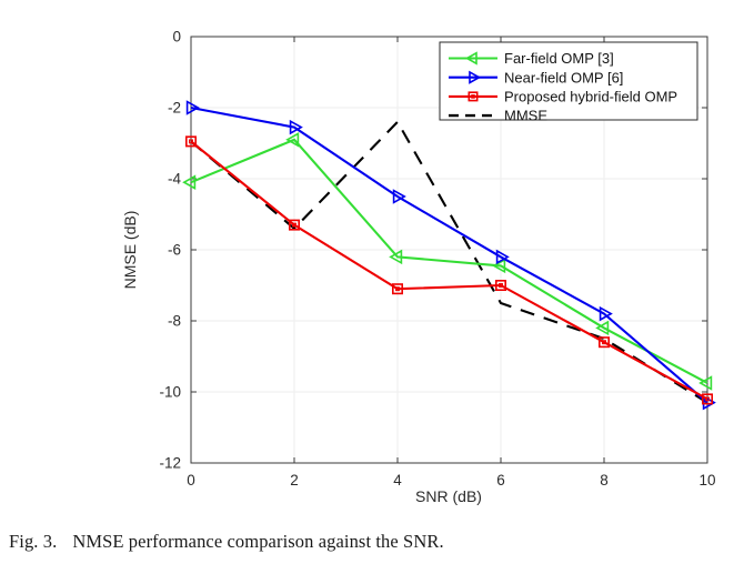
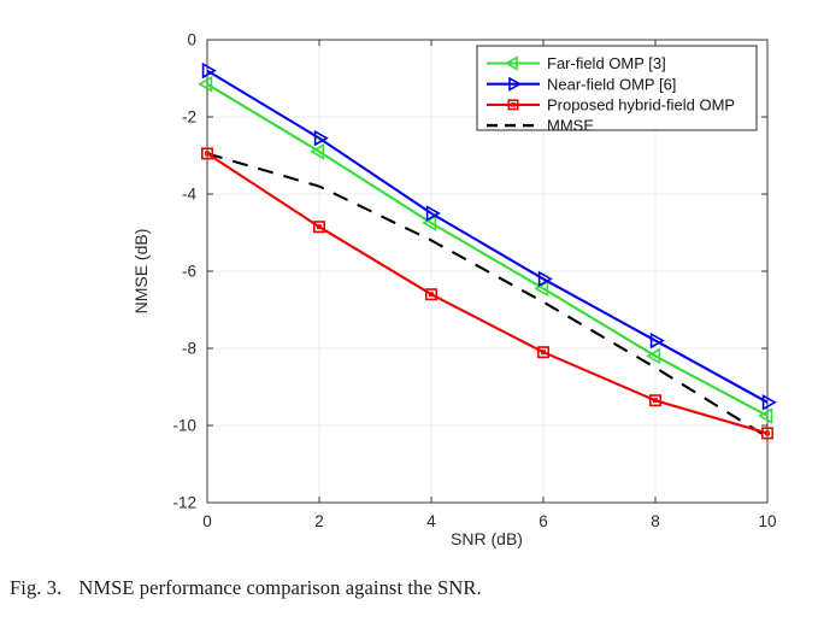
Far-field OMP [3]/0: -4.1 -> -1.1
Near-field OMP [6]/0: -2.0 -> -0.8
Proposed hybrid-field OMP/2: -5.3 -> -4.8
MMSE/2: -5.4 -> -3.8
Far-field OMP [3]/4: -6.2 -> -4.8
Proposed hybrid-field OMP/4: -7.1 -> -6.6
MMSE/4: -2.4 -> -5.2
Proposed hybrid-field OMP/6: -7.0 -> -8.1
MMSE/6: -7.5 -> -6.8
Proposed hybrid-field OMP/8: -8.6 -> -9.3
Near-field OMP [6]/10: -10.3 -> -9.4
